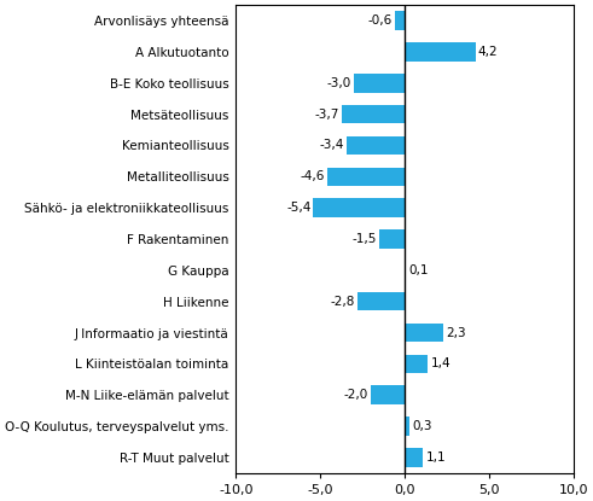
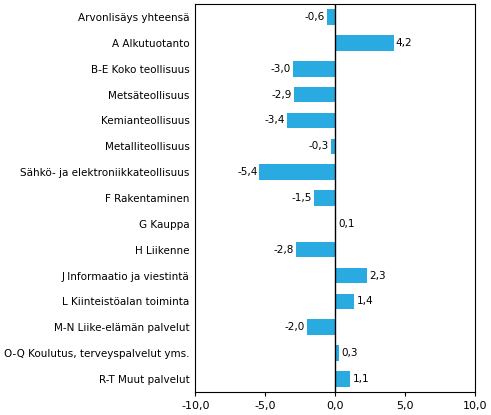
Metsäteollisuus: -3,7 -> -2,9
Metalliteollisuus: -4,6 -> -0,3
